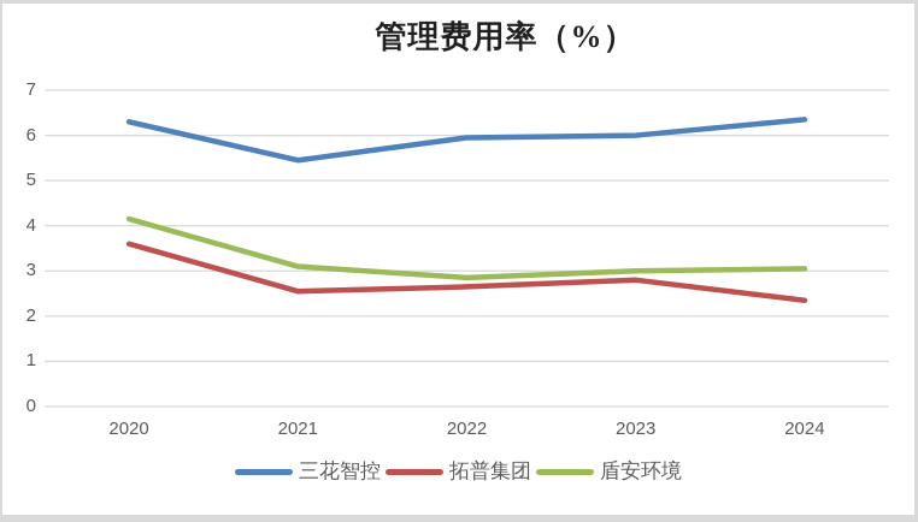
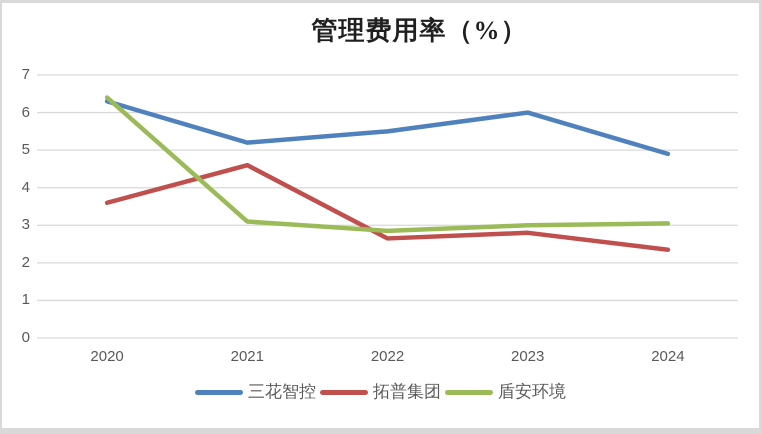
盾安环境/2020: 4.2 -> 6.4
三花智控/2021: 5.5 -> 5.2
拓普集团/2021: 2.5 -> 4.6
三花智控/2022: 6.0 -> 5.5
三花智控/2024: 6.3 -> 4.9
